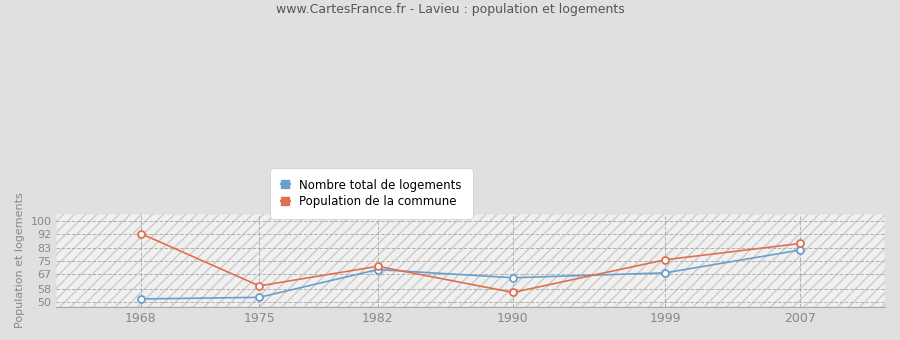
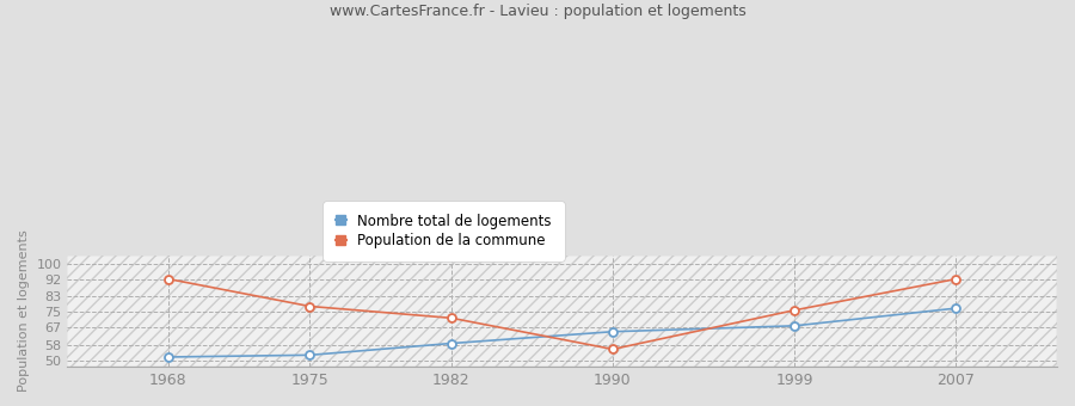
Population de la commune/1975: 60 -> 78
Nombre total de logements/1982: 70 -> 59
Nombre total de logements/2007: 82 -> 77
Population de la commune/2007: 86 -> 92
